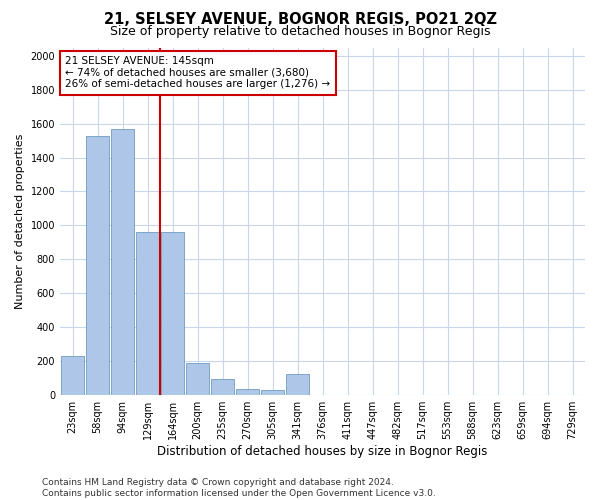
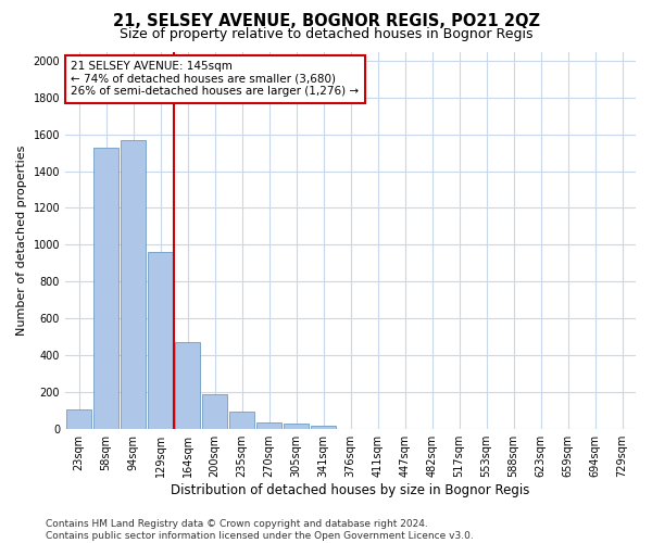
23sqm: 230 -> 100
164sqm: 960 -> 470
341sqm: 120 -> 20
